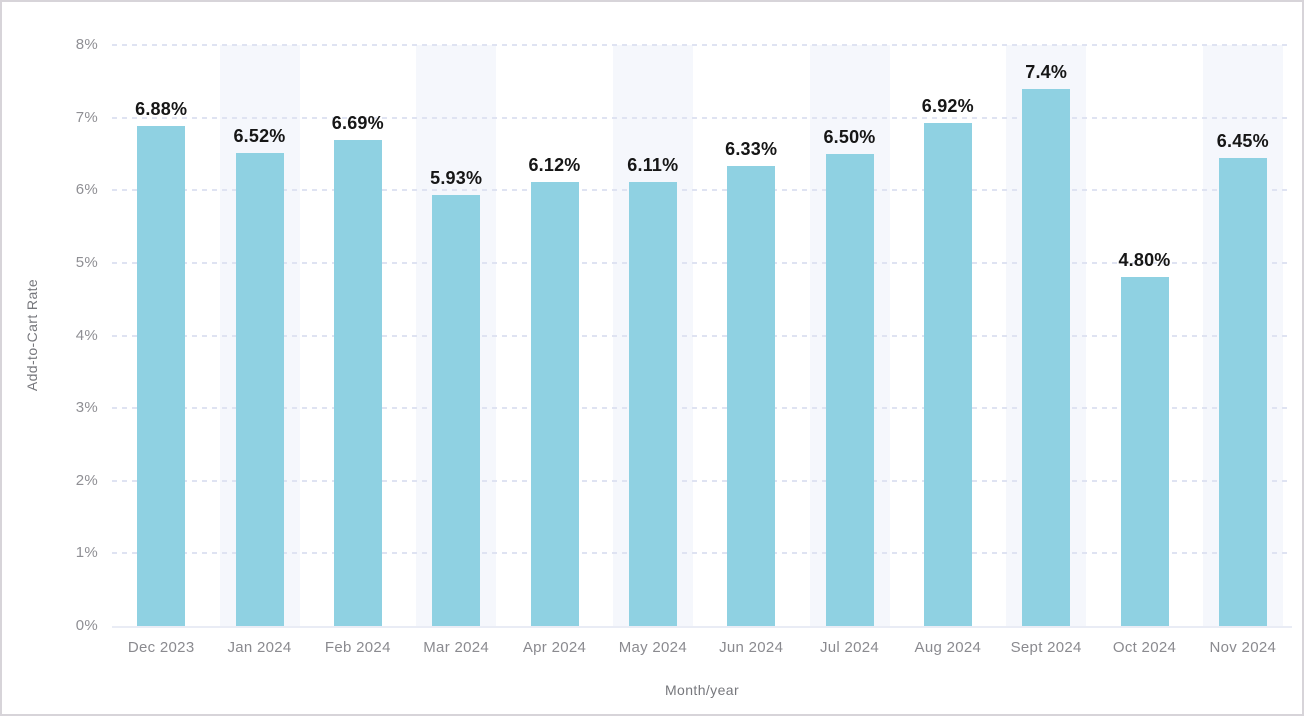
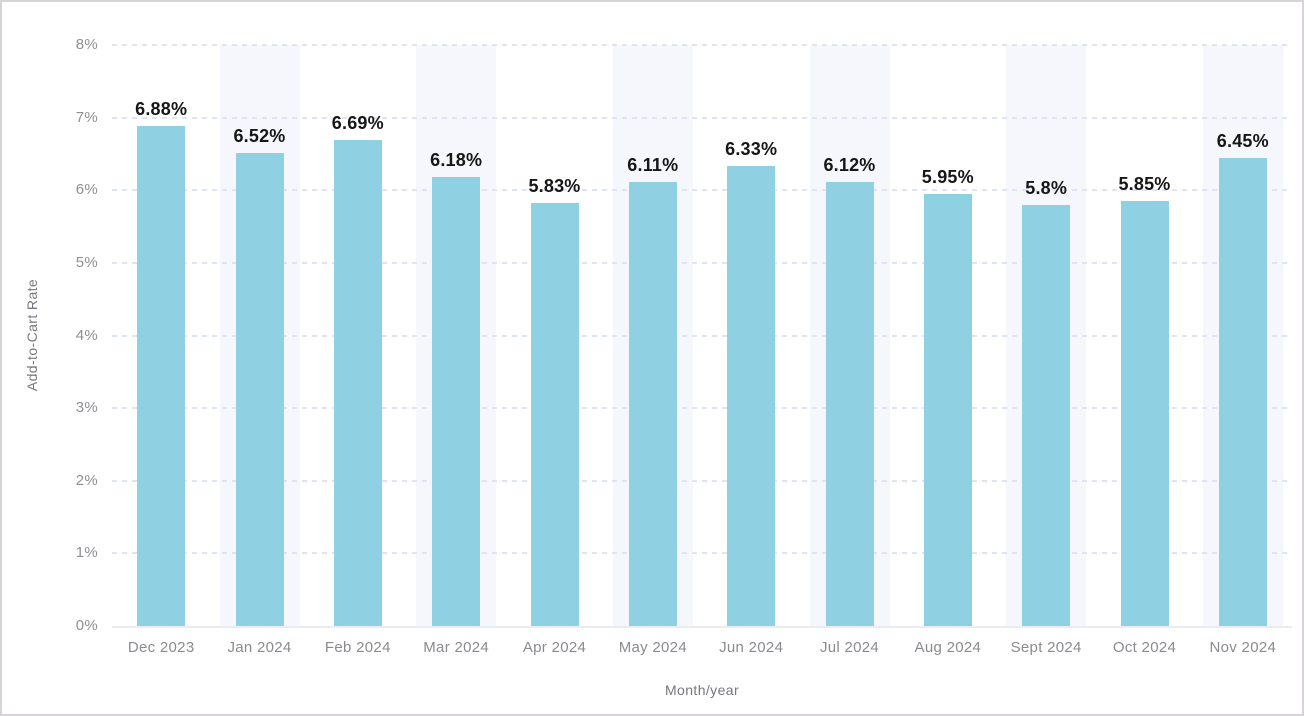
Mar 2024: 5.93% -> 6.18%
Apr 2024: 6.12% -> 5.83%
Jul 2024: 6.50% -> 6.12%
Aug 2024: 6.92% -> 5.95%
Sept 2024: 7.4% -> 5.8%
Oct 2024: 4.80% -> 5.85%
